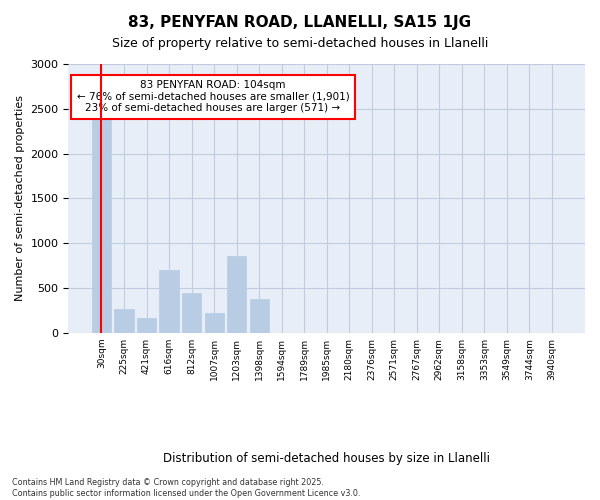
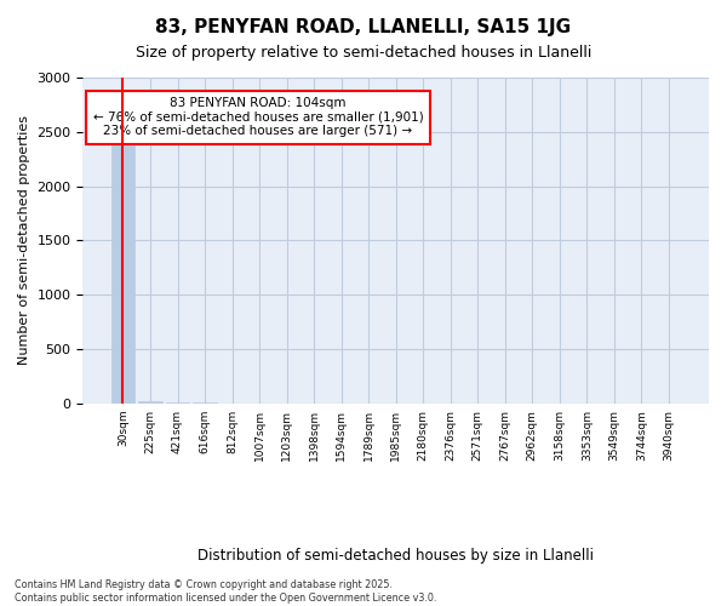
225sqm: 260 -> 20
421sqm: 160 -> 10
616sqm: 700 -> 0
812sqm: 440 -> 0
1007sqm: 220 -> 0
1203sqm: 860 -> 0
1398sqm: 380 -> 0
